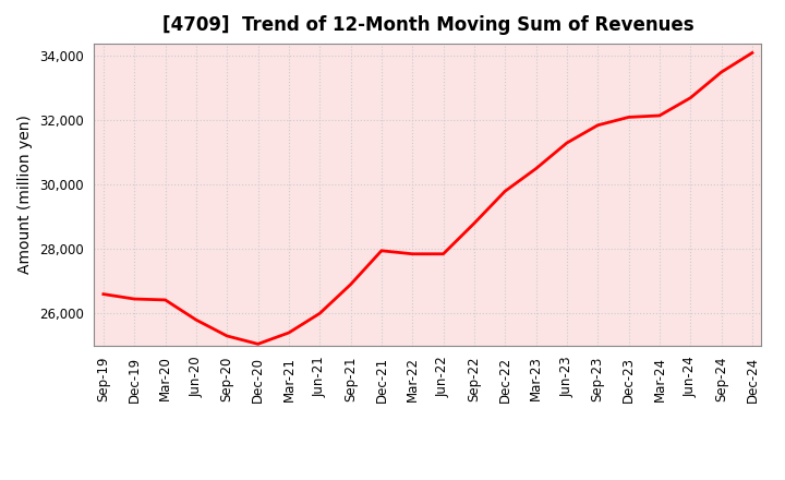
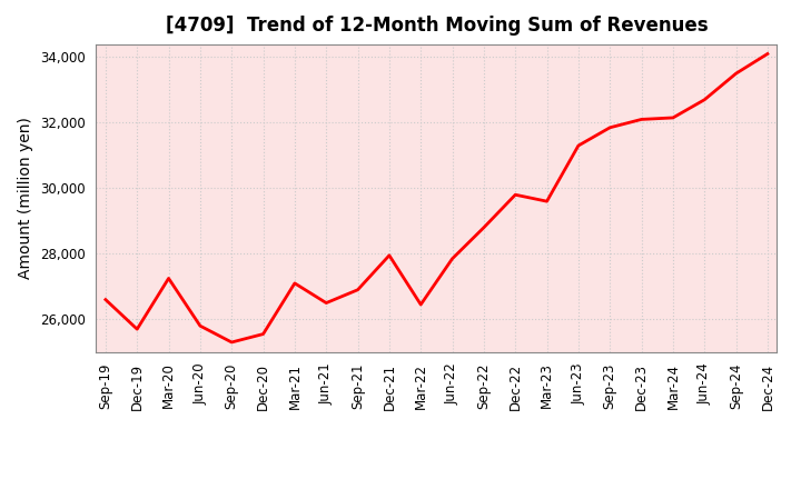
Dec-19: 26,450 -> 25,700
Mar-20: 26,420 -> 27,250
Dec-20: 25,050 -> 25,550
Mar-21: 25,400 -> 27,100
Jun-21: 26,000 -> 26,500
Mar-22: 27,850 -> 26,450
Mar-23: 30,500 -> 29,600
